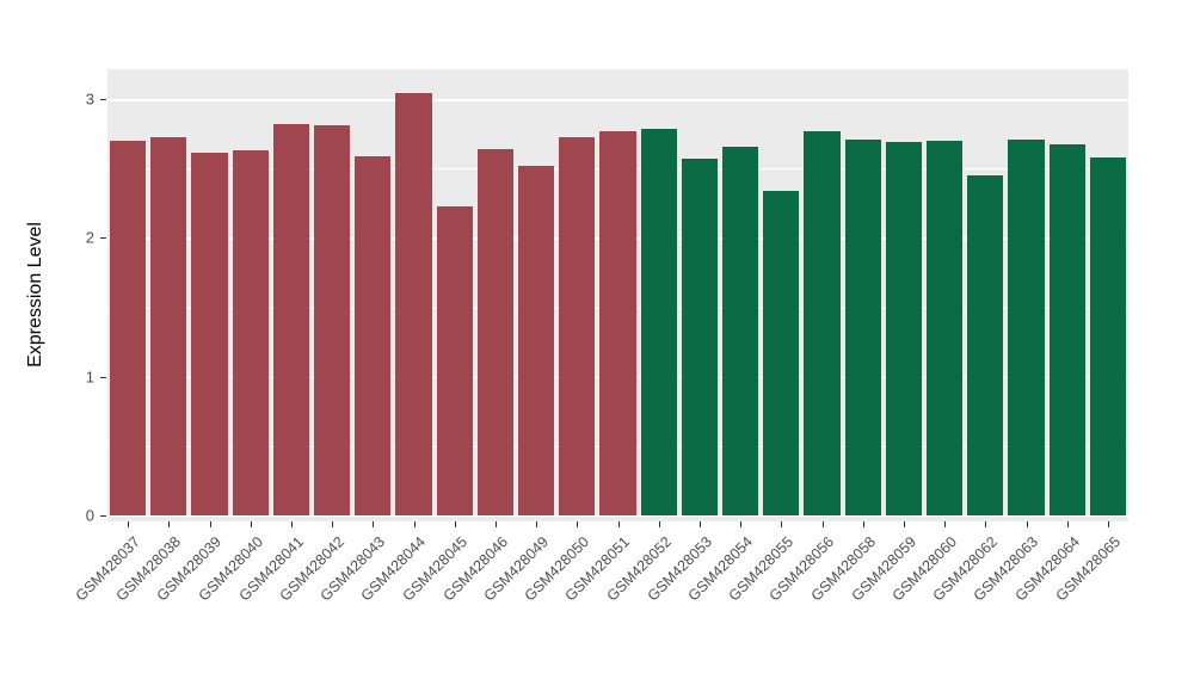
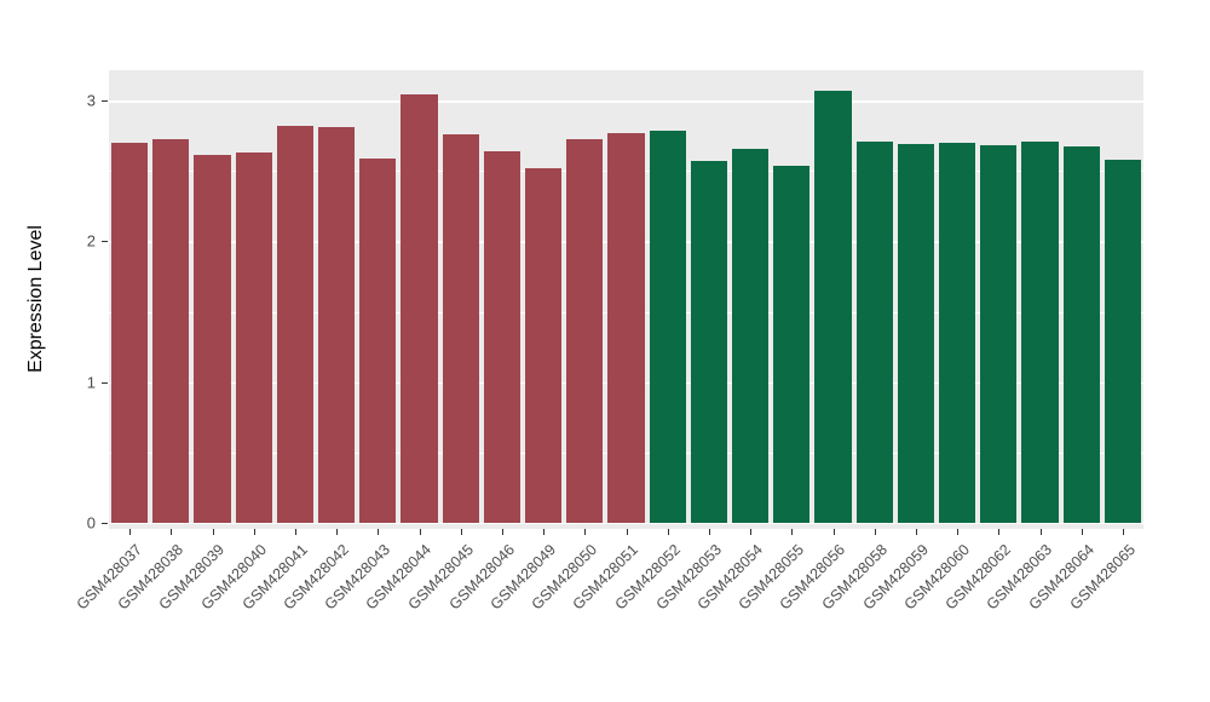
GSM428045: 2.23 -> 2.76
GSM428055: 2.34 -> 2.54
GSM428056: 2.77 -> 3.07
GSM428062: 2.45 -> 2.68
